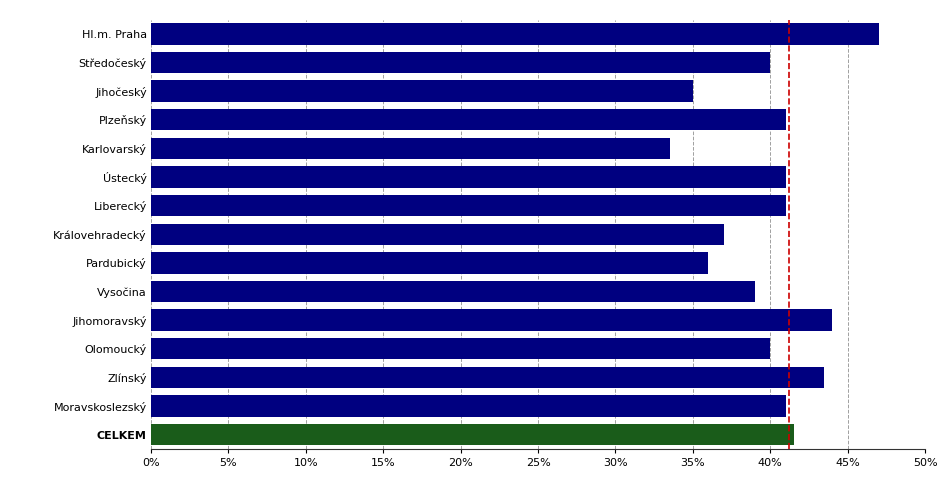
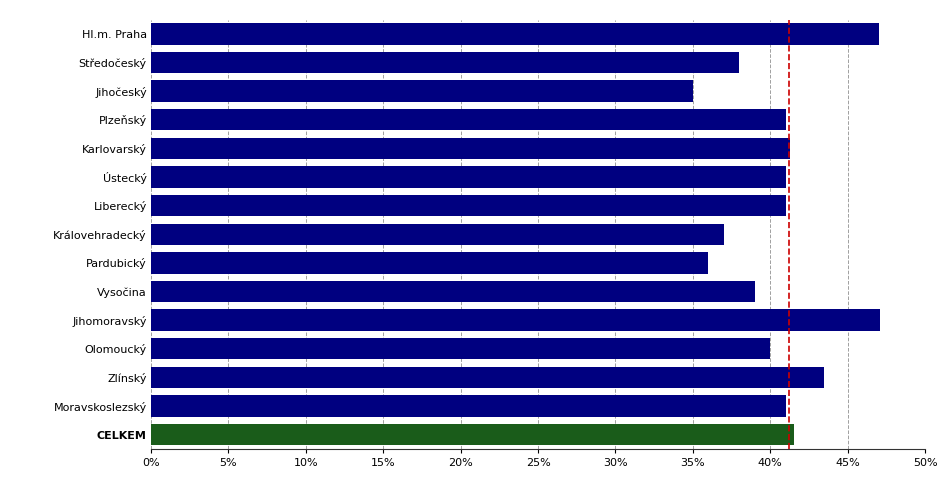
Středočeský: 40.0% -> 38.0%
Karlovarský: 33.5% -> 41.3%
Jihomoravský: 44.0% -> 47.1%
